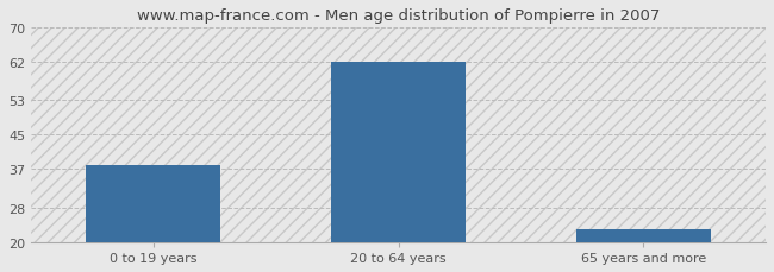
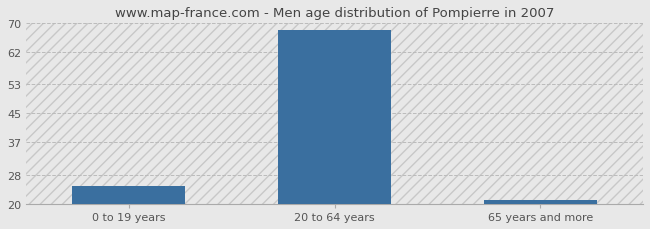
0 to 19 years: 38 -> 25
20 to 64 years: 62 -> 68
65 years and more: 23 -> 21
